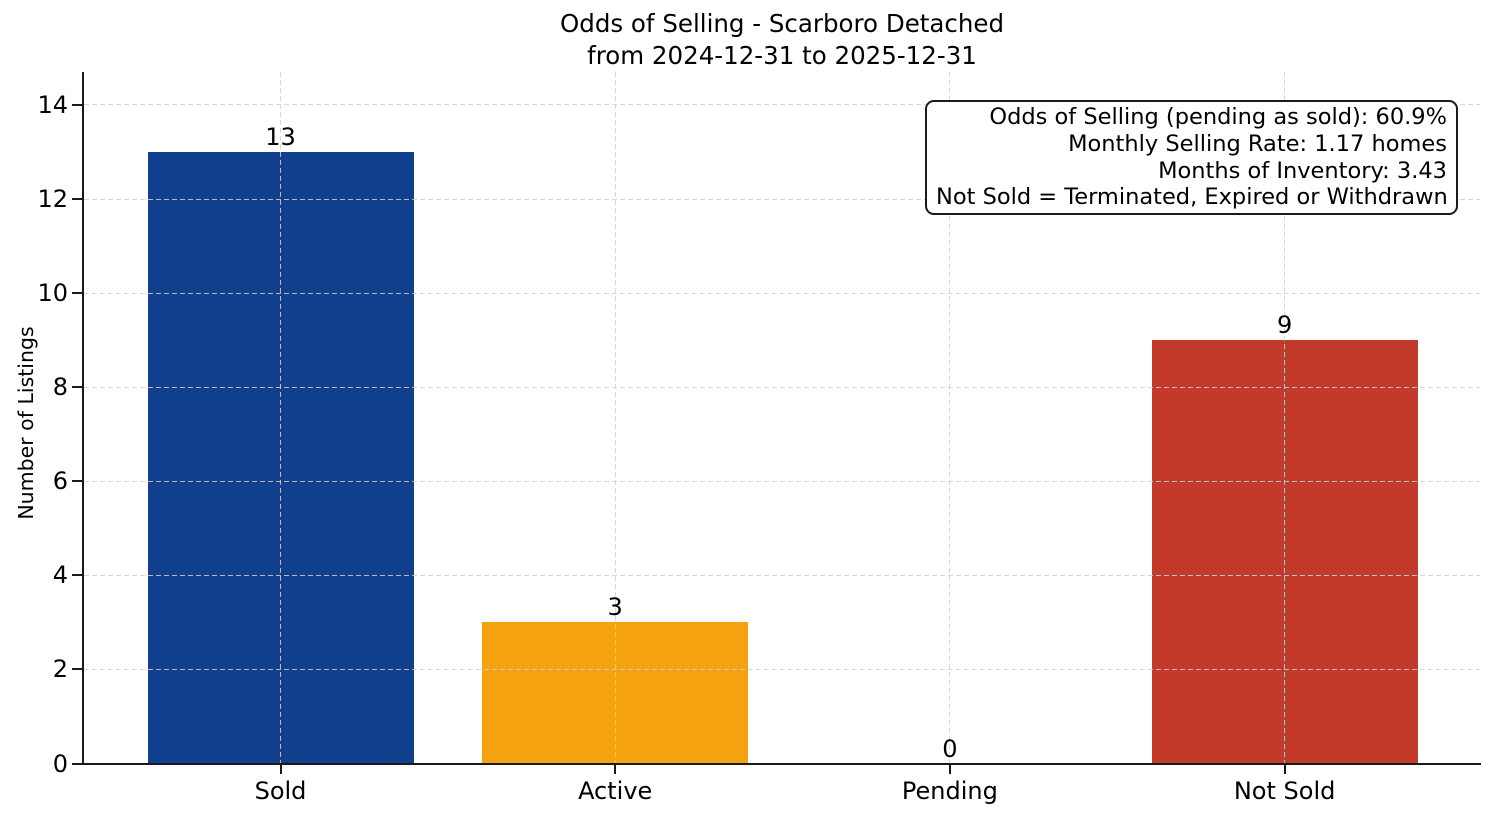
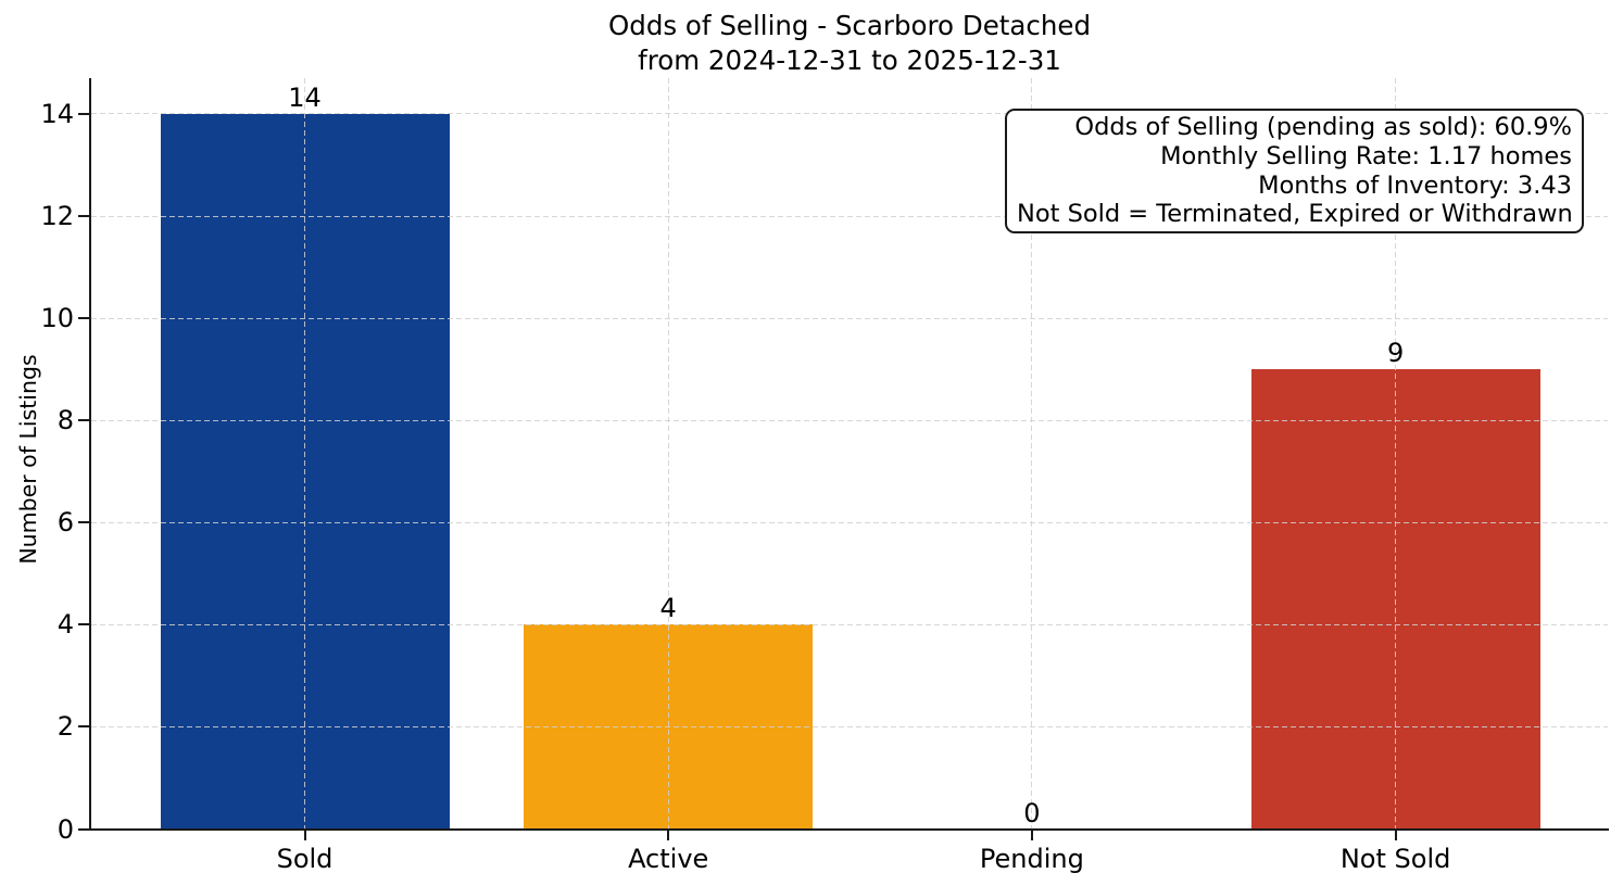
Sold: 13 -> 14
Active: 3 -> 4
